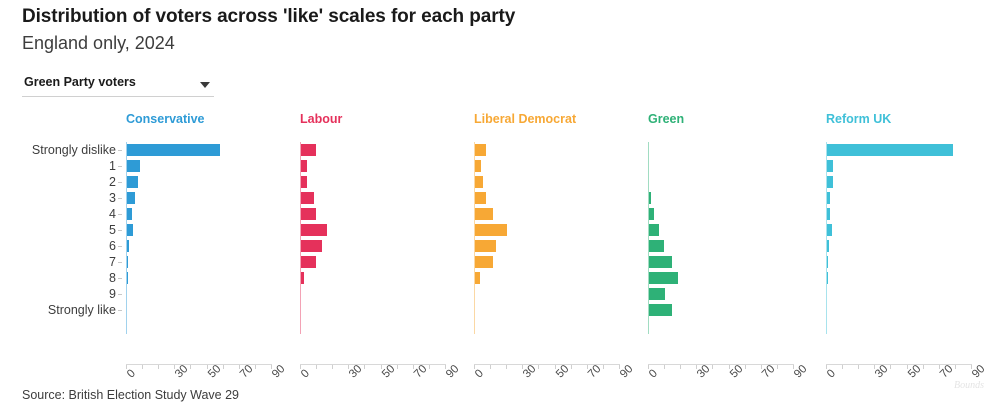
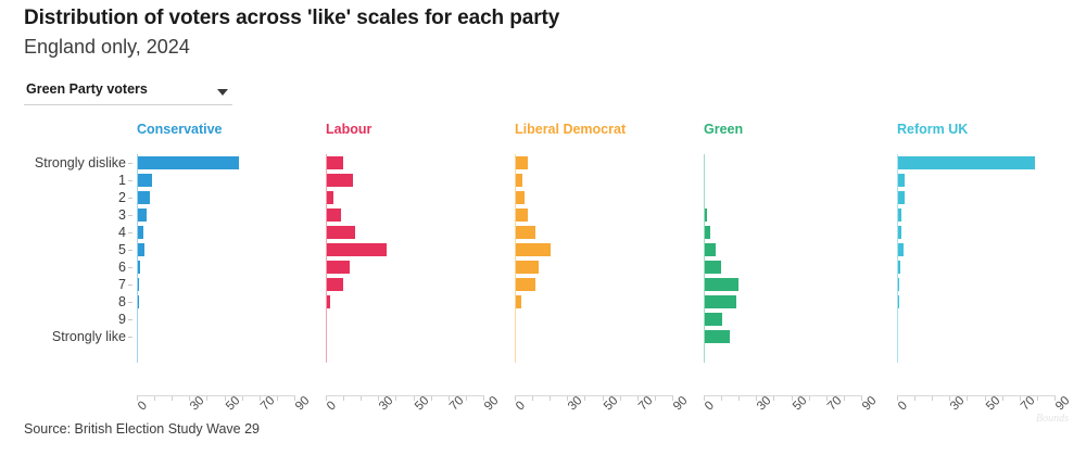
Labour/1: 4 -> 15
Labour/4: 9 -> 16
Labour/5: 16 -> 34
Green/7: 14 -> 19
